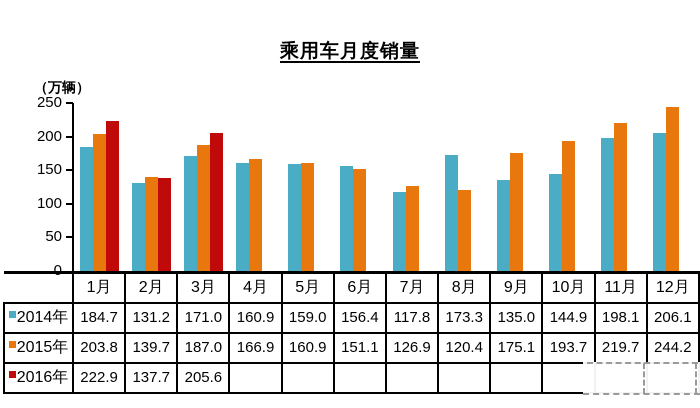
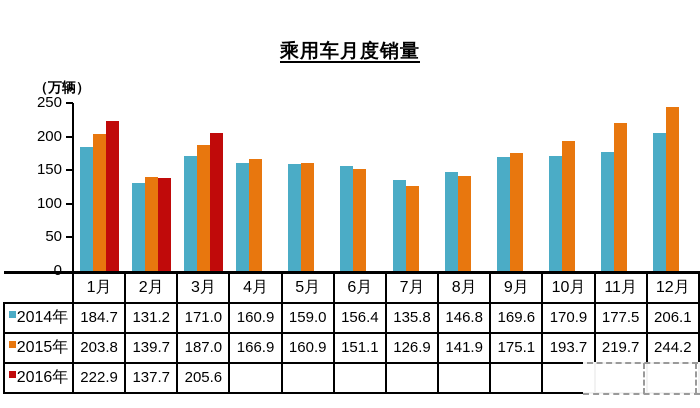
2014年/7月: 117.8 -> 135.8
2014年/8月: 173.3 -> 146.8
2015年/8月: 120.4 -> 141.9
2014年/9月: 135.0 -> 169.6
2014年/10月: 144.9 -> 170.9
2014年/11月: 198.1 -> 177.5
